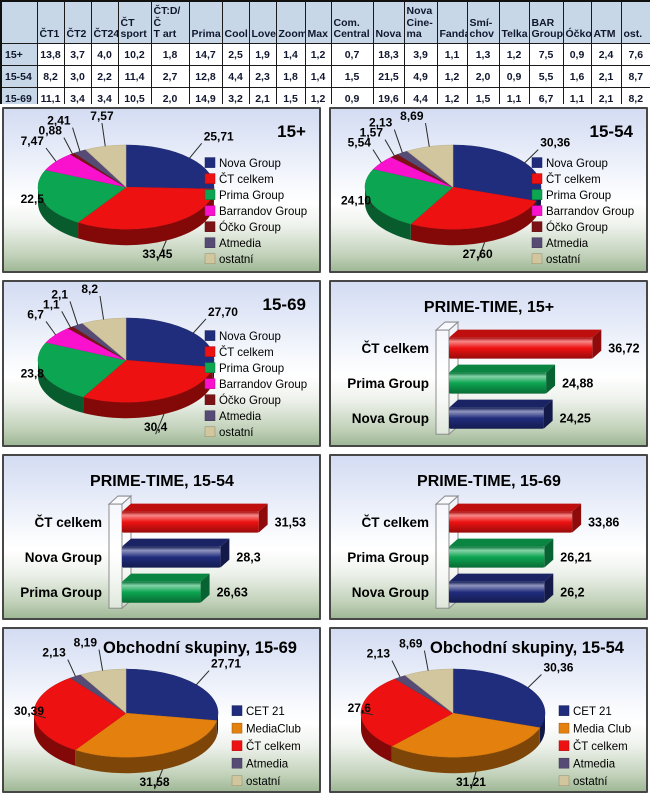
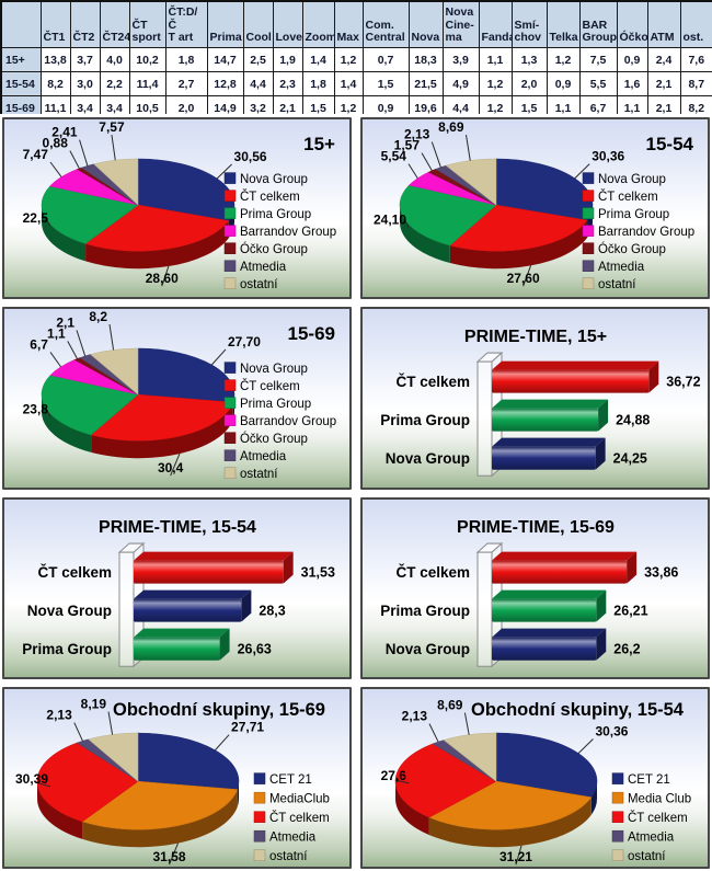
15+/Nova Group: 25,71 -> 30,56
15+/ČT celkem: 33,45 -> 28,60
